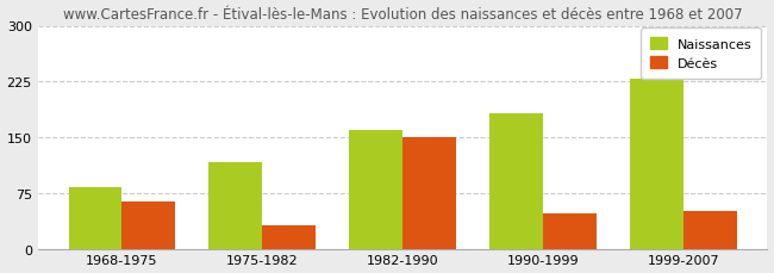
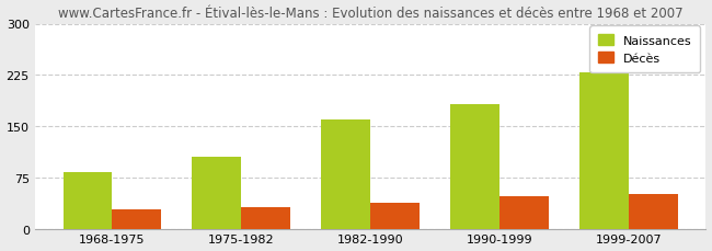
Décès/1968-1975: 64 -> 28
Naissances/1975-1982: 116 -> 105
Décès/1982-1990: 150 -> 38
